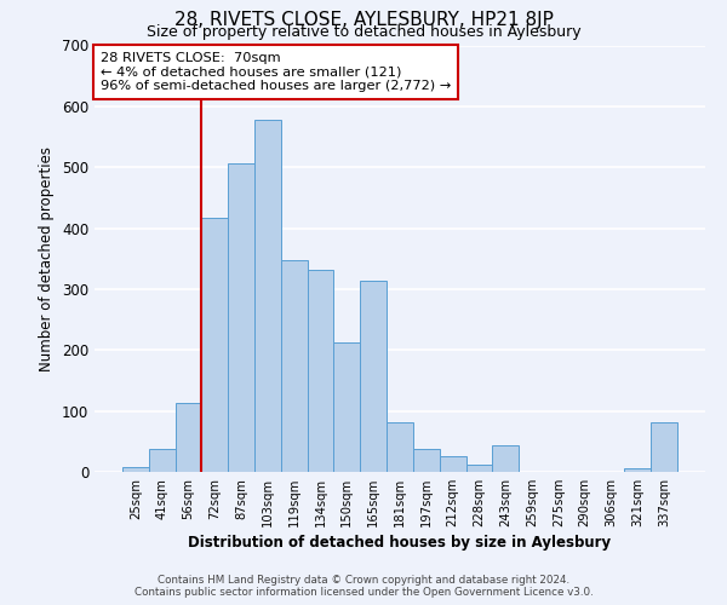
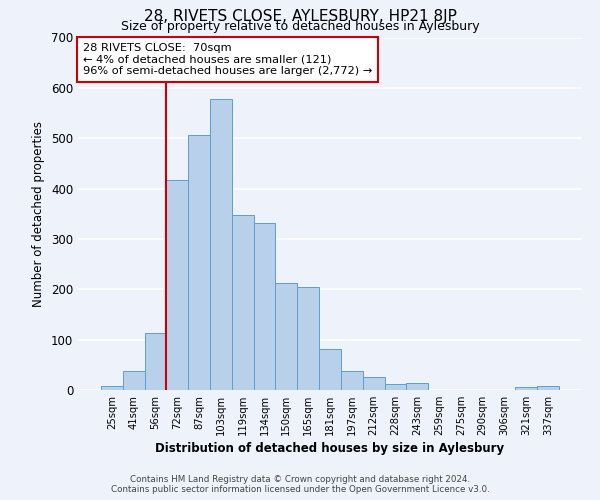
165sqm: 314 -> 204
243sqm: 44 -> 13
337sqm: 82 -> 7
